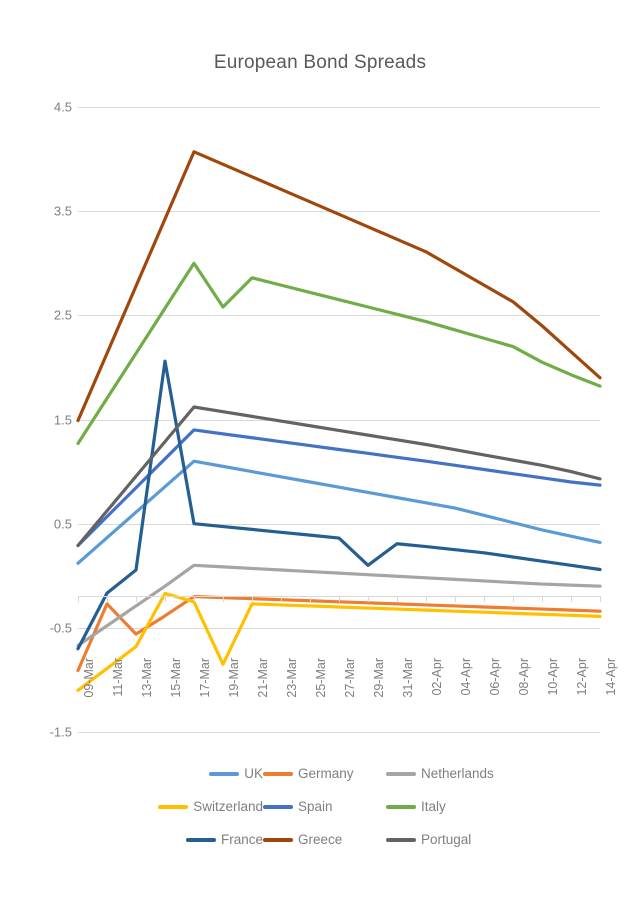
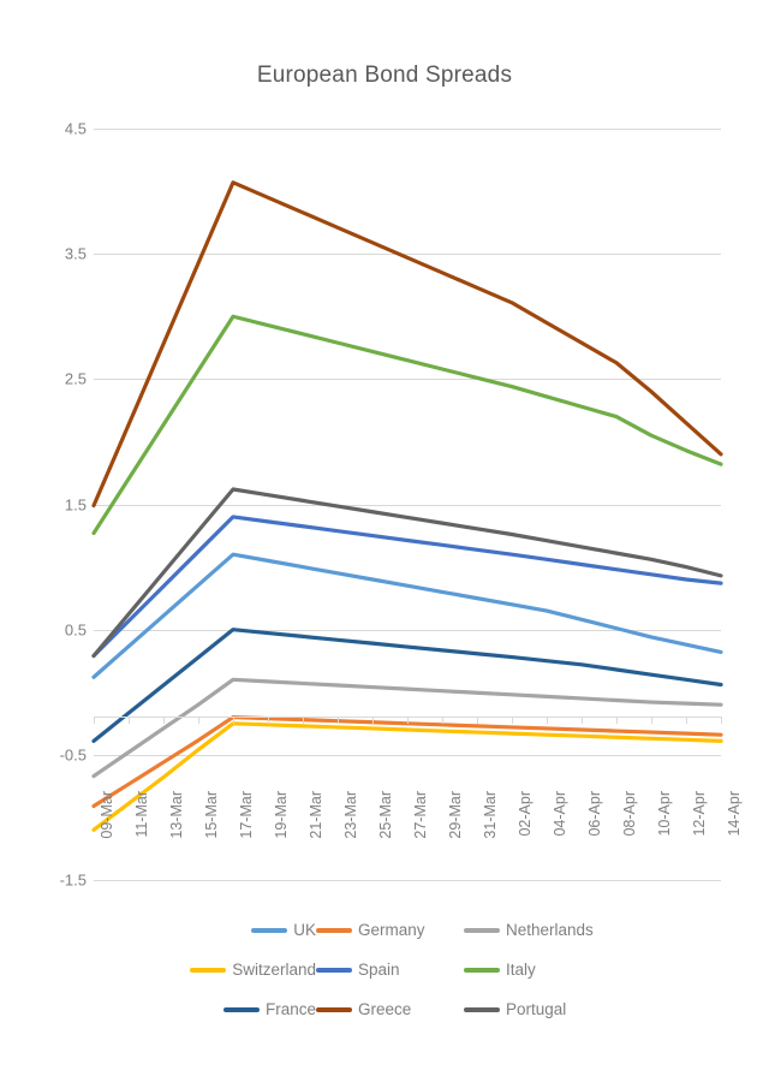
France/09-Mar: -0.70 -> -0.39
Germany/11-Mar: -0.27 -> -0.73
Switzerland/15-Mar: -0.17 -> -0.46
France/15-Mar: 2.06 -> 0.28
Switzerland/19-Mar: -0.85 -> -0.26
Italy/19-Mar: 2.58 -> 2.93
France/29-Mar: 0.10 -> 0.34
